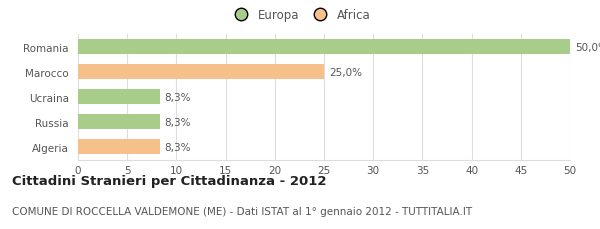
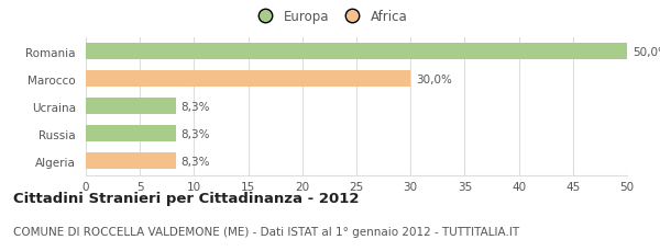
Marocco: 25,0% -> 30,0%
